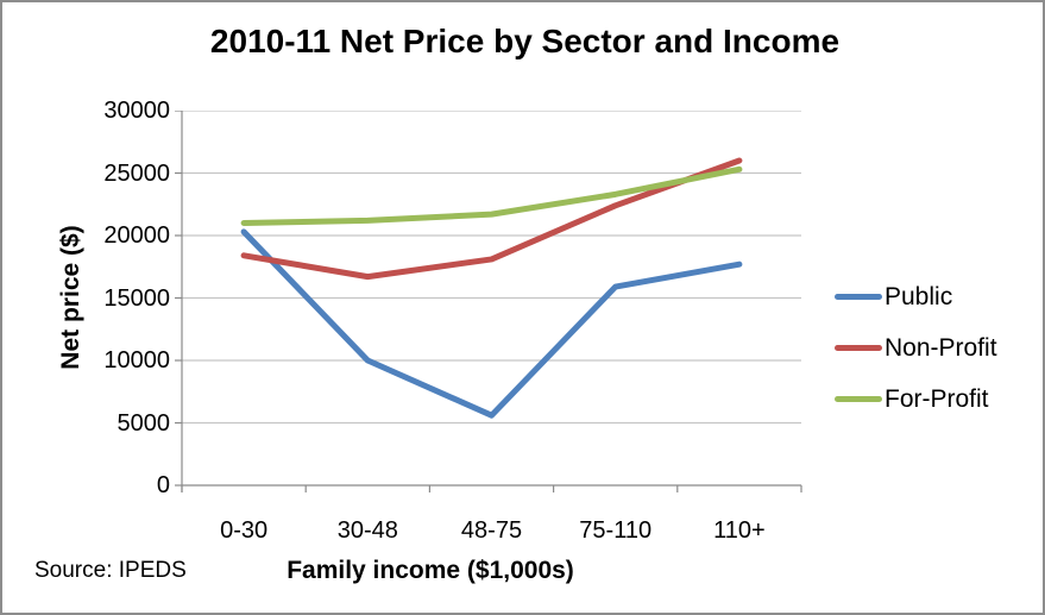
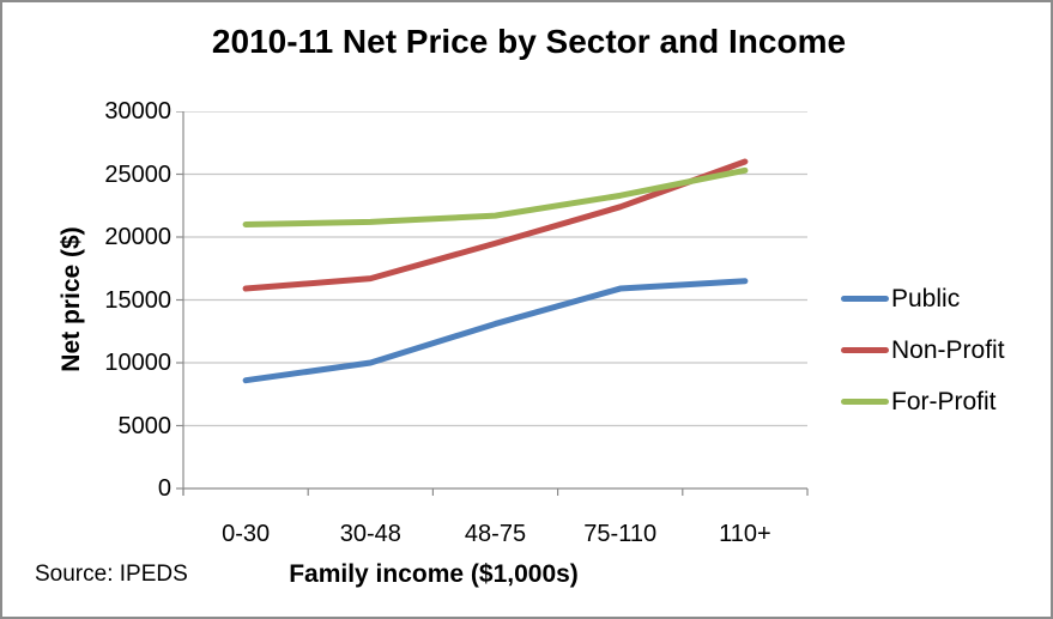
Public/0-30: 20300 -> 8600
Non-Profit/0-30: 18400 -> 15900
Public/48-75: 5600 -> 13100
Non-Profit/48-75: 18100 -> 19500
Public/110+: 17700 -> 16500
